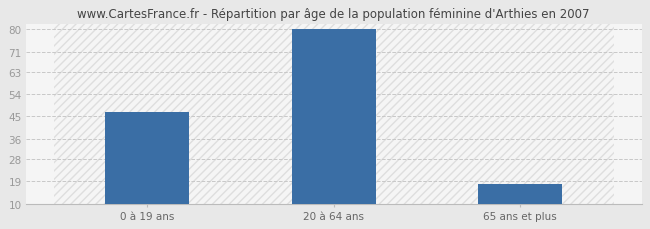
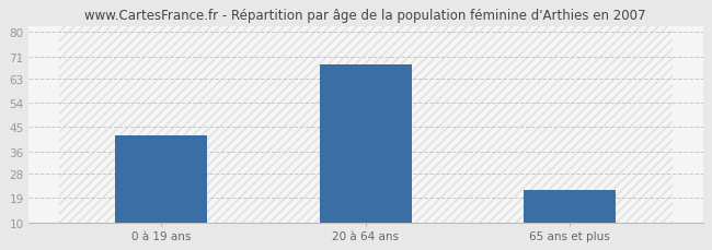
0 à 19 ans: 47 -> 42
20 à 64 ans: 80 -> 68
65 ans et plus: 18 -> 22
